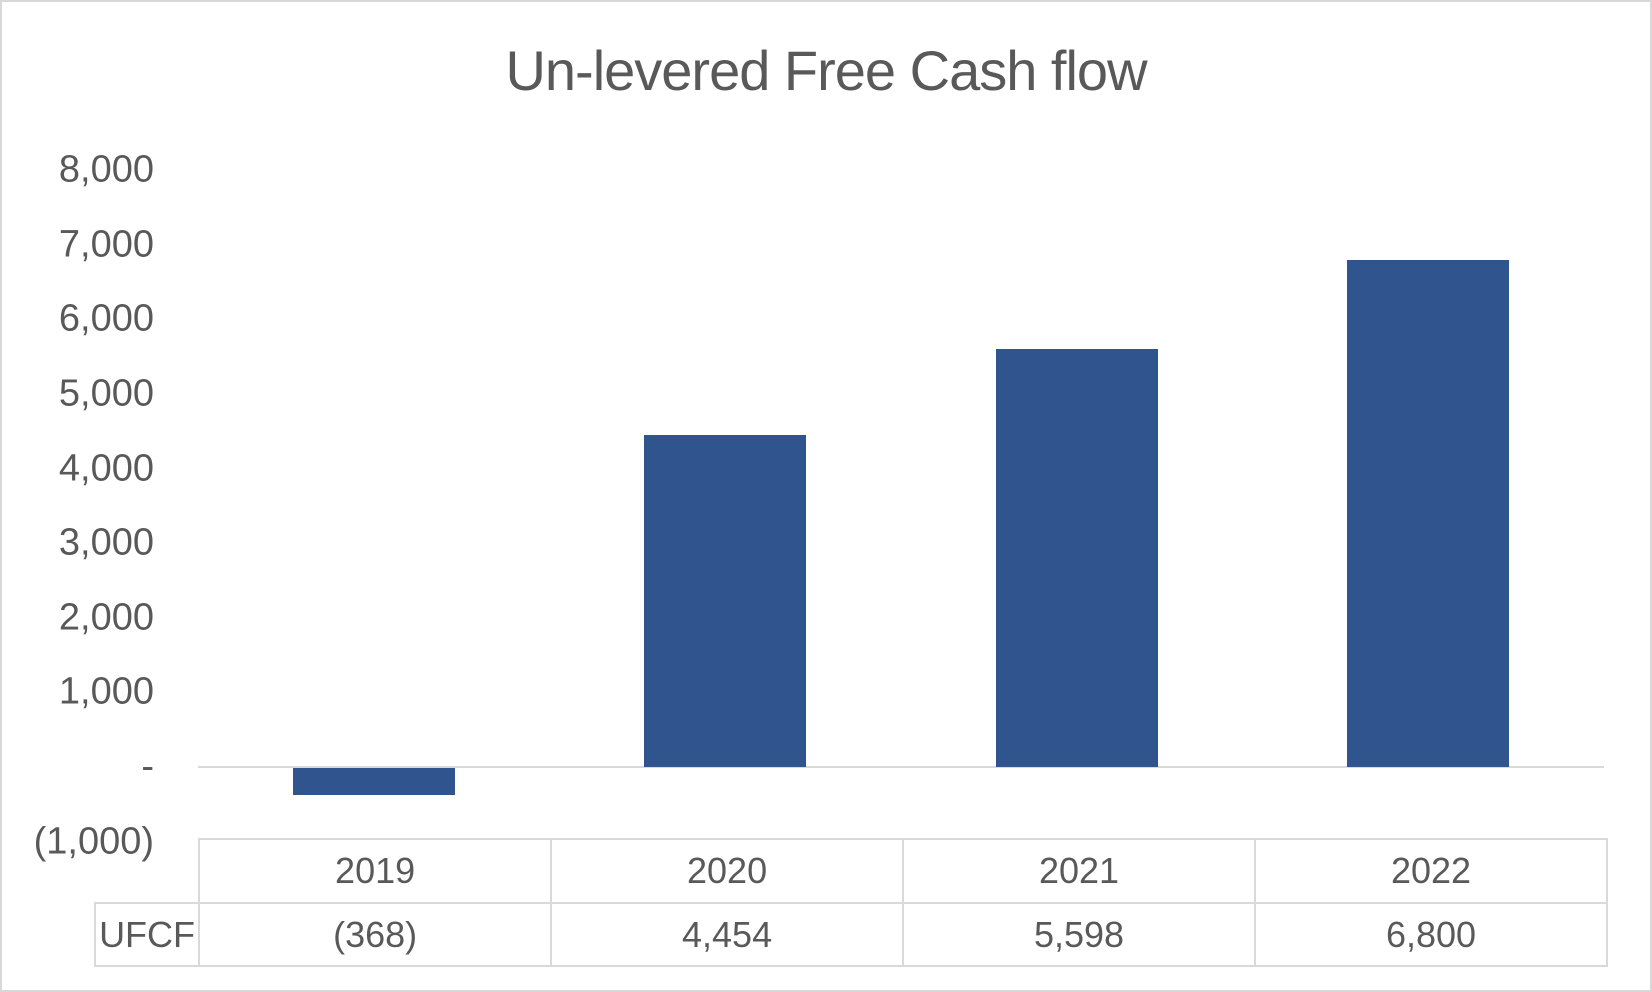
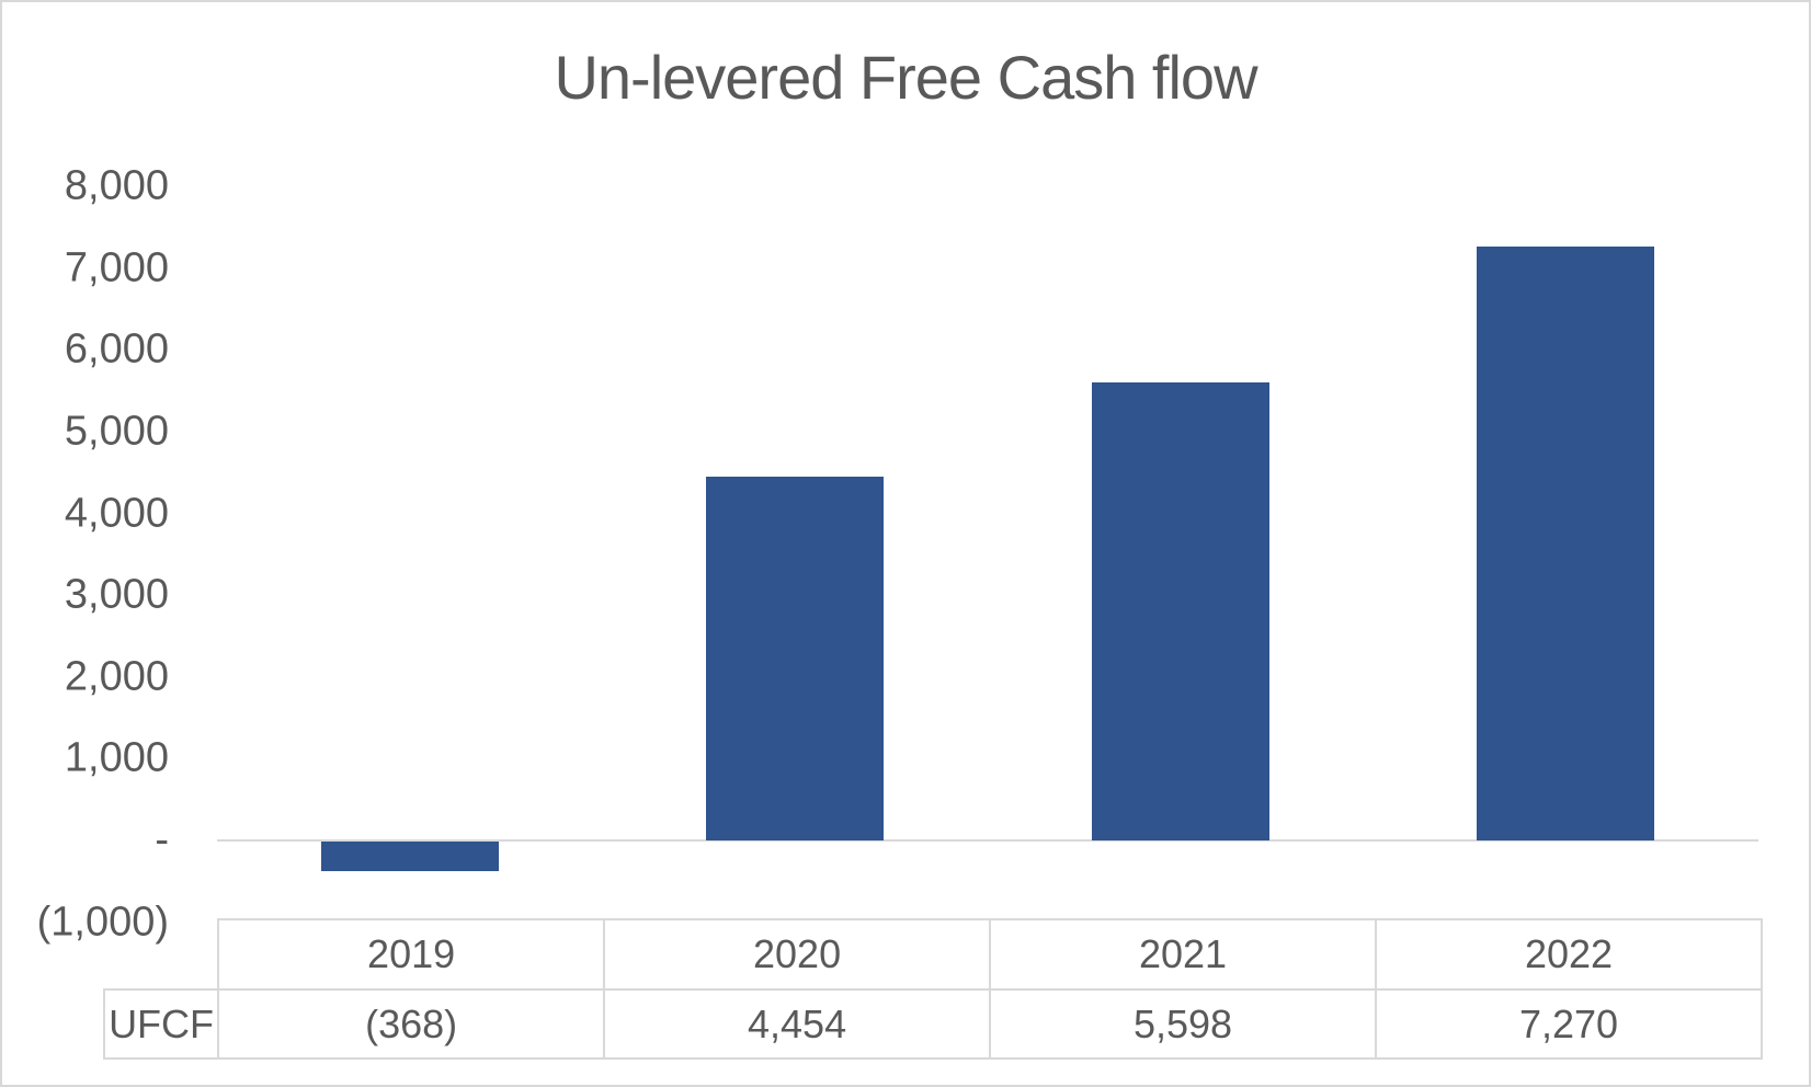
2022: 6,800 -> 7,270
